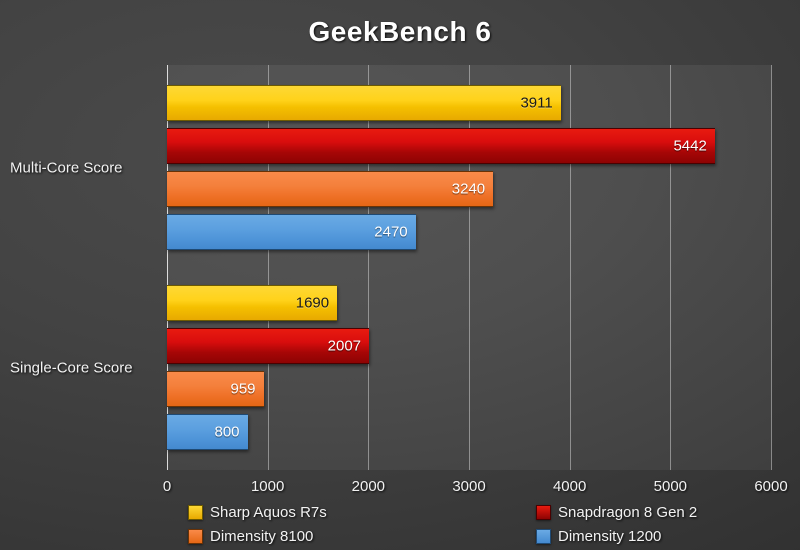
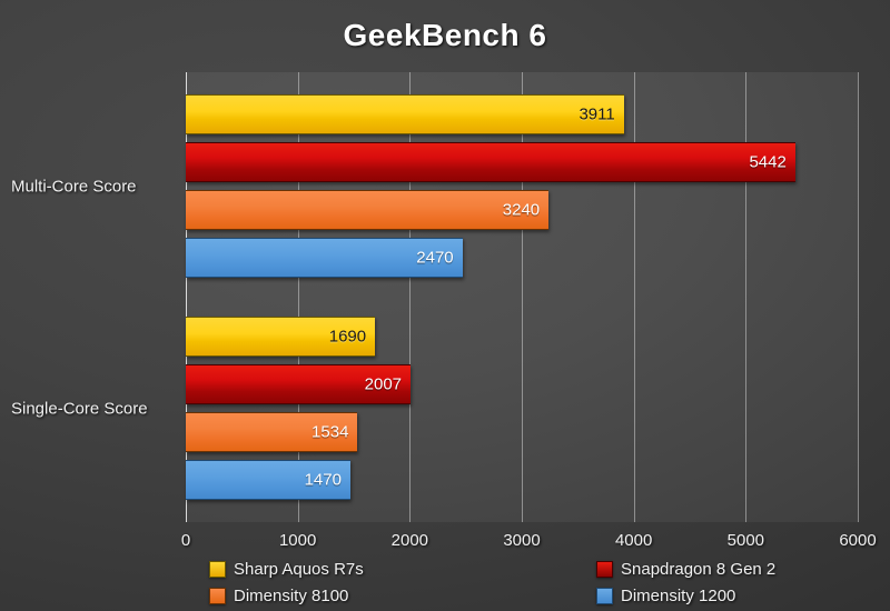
Dimensity 8100/Single-Core Score: 959 -> 1534
Dimensity 1200/Single-Core Score: 800 -> 1470
